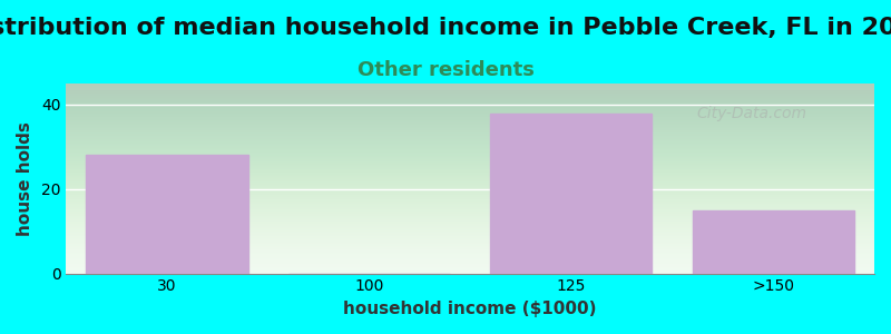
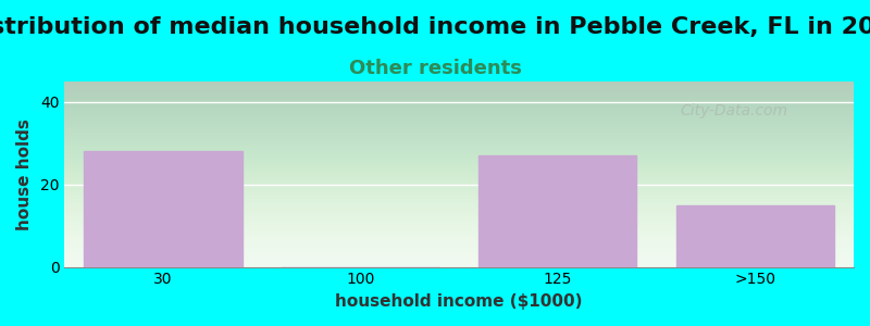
125: 38 -> 27
